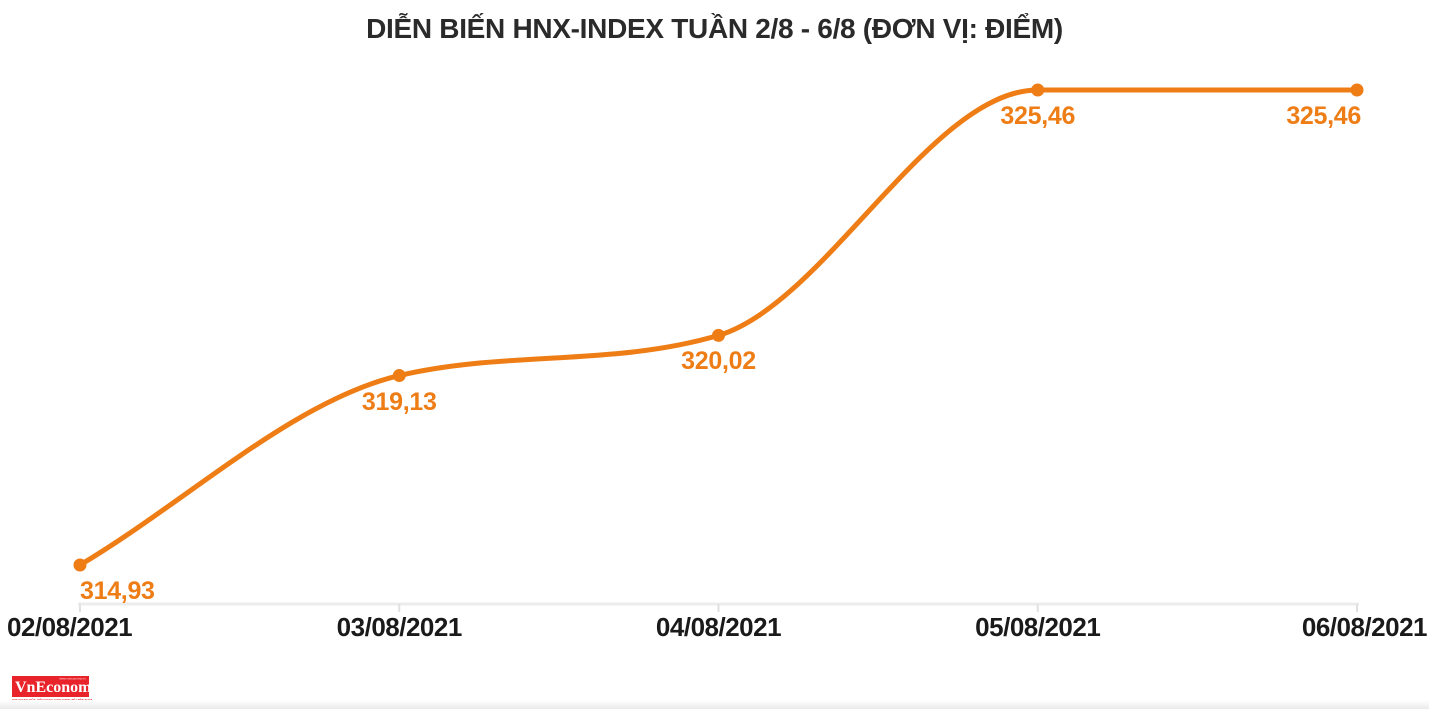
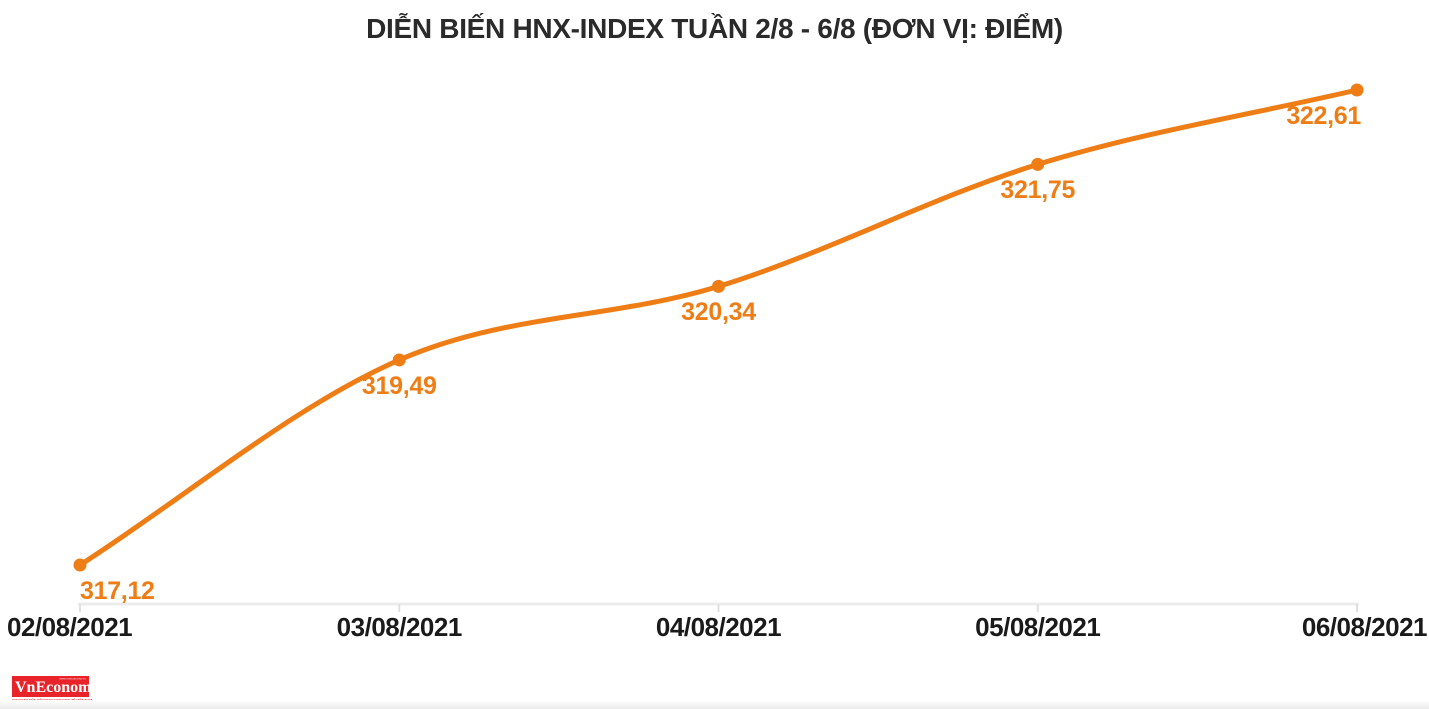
02/08/2021: 314,93 -> 317,12
03/08/2021: 319,13 -> 319,49
04/08/2021: 320,02 -> 320,34
05/08/2021: 325,46 -> 321,75
06/08/2021: 325,46 -> 322,61
